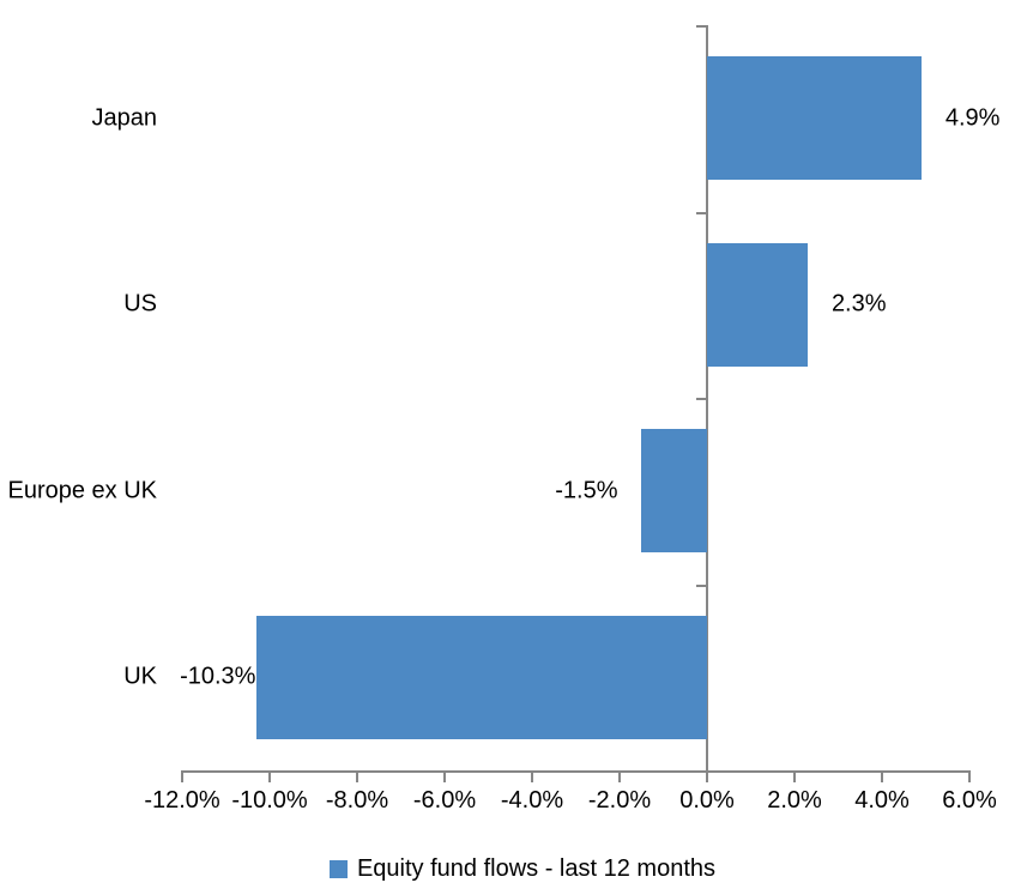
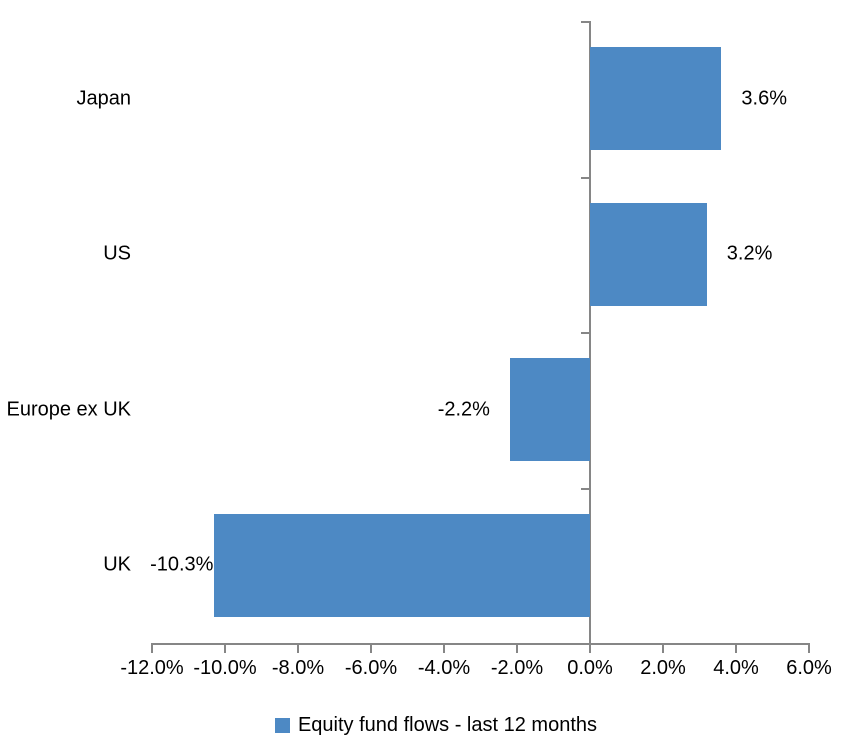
Japan: 4.9% -> 3.6%
US: 2.3% -> 3.2%
Europe ex UK: -1.5% -> -2.2%
